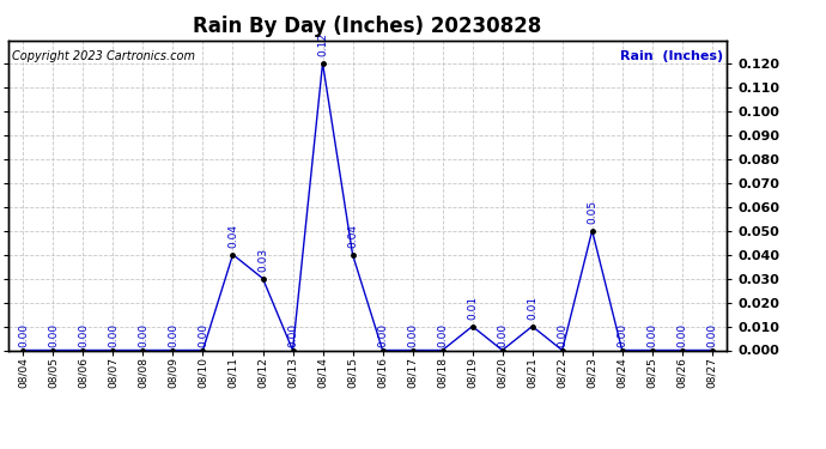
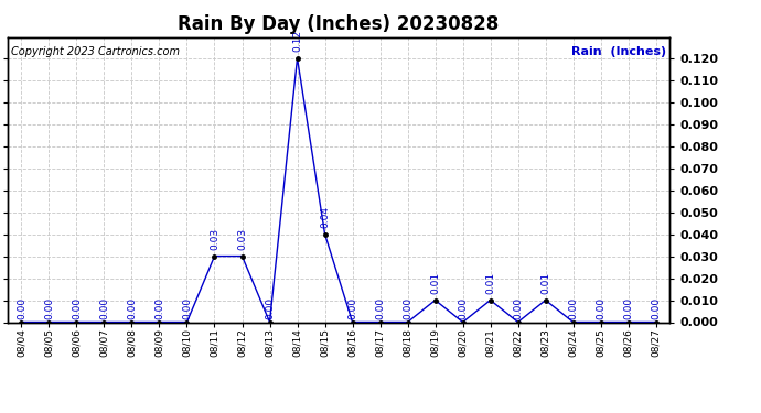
08/11: 0.04 -> 0.03
08/23: 0.05 -> 0.01
